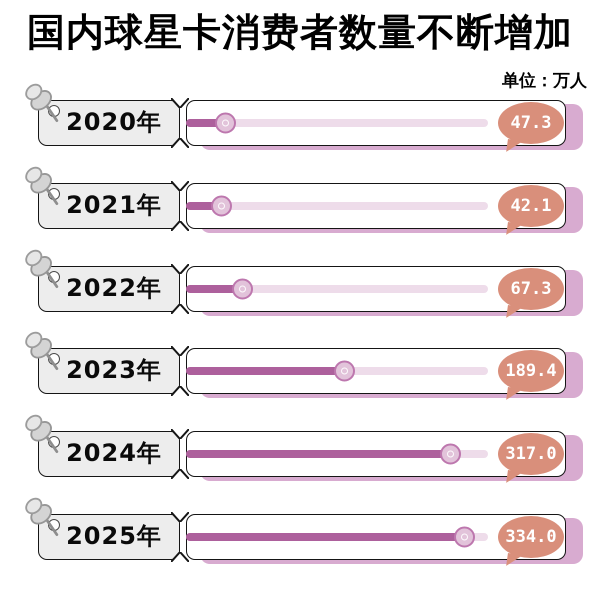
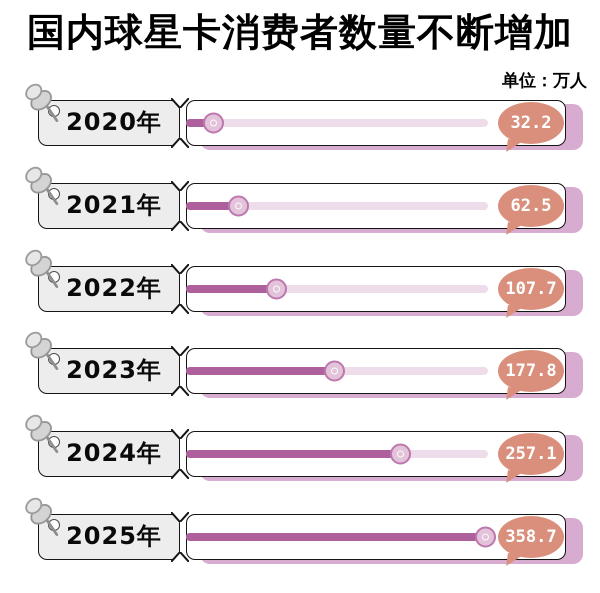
2020年: 47.3 -> 32.2
2021年: 42.1 -> 62.5
2022年: 67.3 -> 107.7
2023年: 189.4 -> 177.8
2024年: 317.0 -> 257.1
2025年: 334.0 -> 358.7
